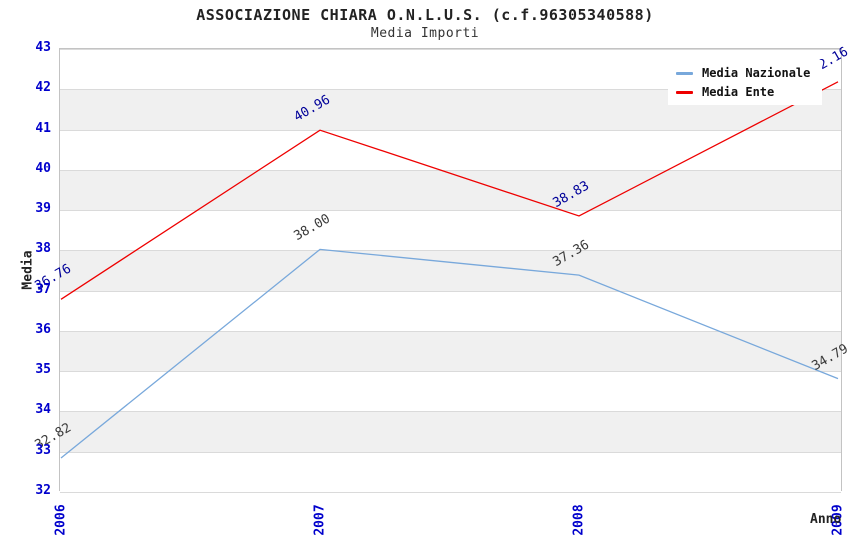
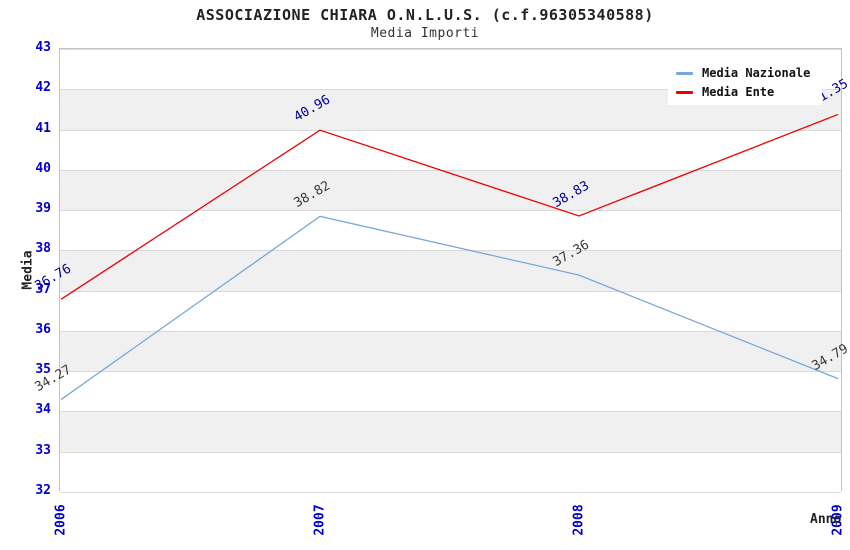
Media Nazionale/2006: 32.82 -> 34.27
Media Nazionale/2007: 38.00 -> 38.82
Media Ente/2009: 42.16 -> 41.35
